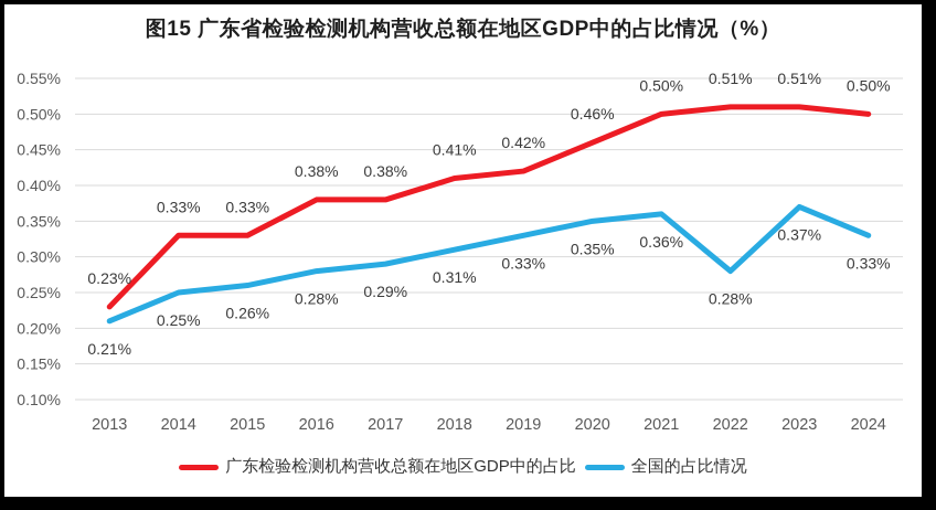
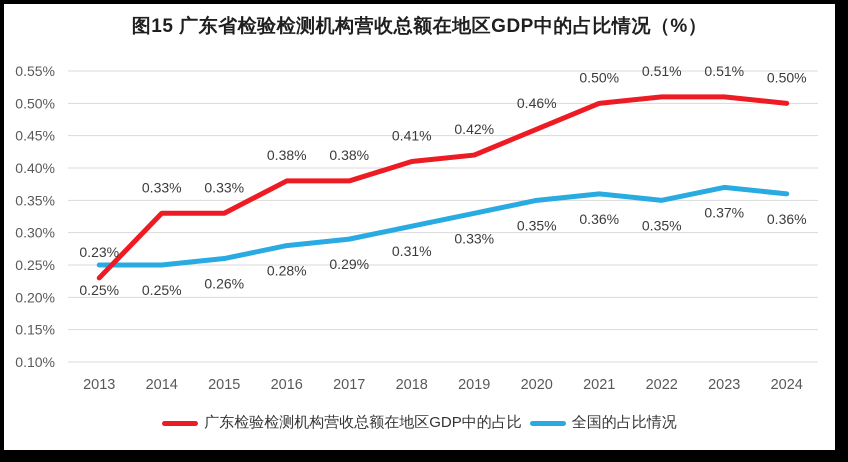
全国的占比情况/2013: 0.21% -> 0.25%
全国的占比情况/2022: 0.28% -> 0.35%
全国的占比情况/2024: 0.33% -> 0.36%
